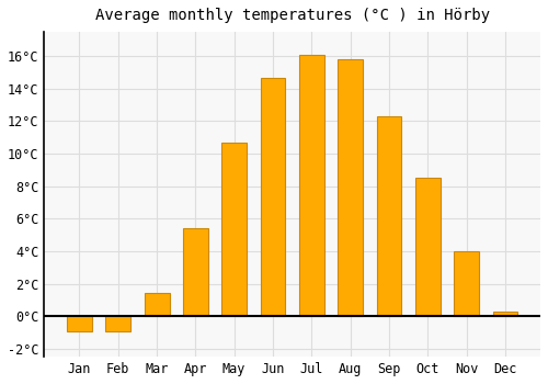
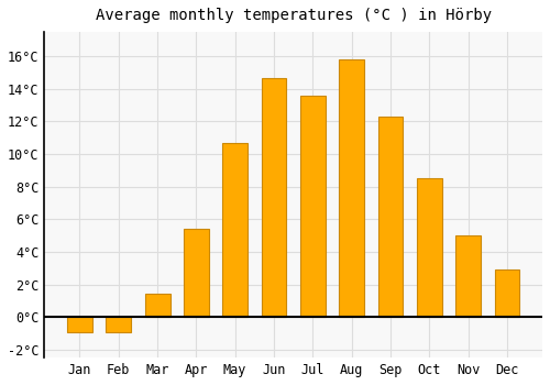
Jul: 16.1°C -> 13.6°C
Nov: 4.0°C -> 5.0°C
Dec: 0.3°C -> 2.9°C
